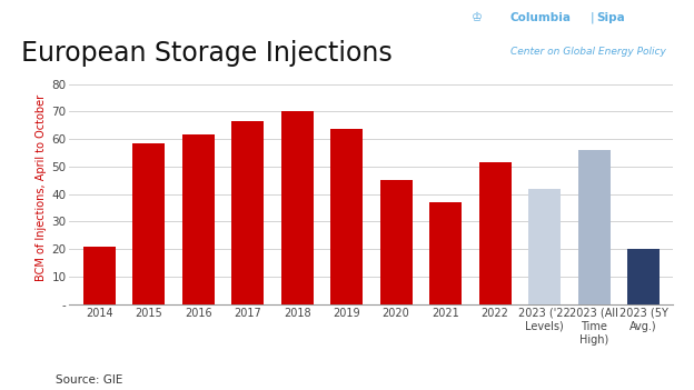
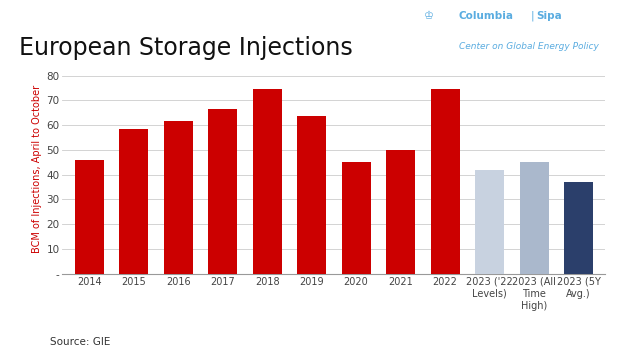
2014: 21.0 -> 46.0
2018: 70.0 -> 74.5
2021: 37.0 -> 50.0
2022: 51.5 -> 74.5
2023 (All Time High): 56.0 -> 45.0
2023 (5Y Avg.): 20.0 -> 37.0
